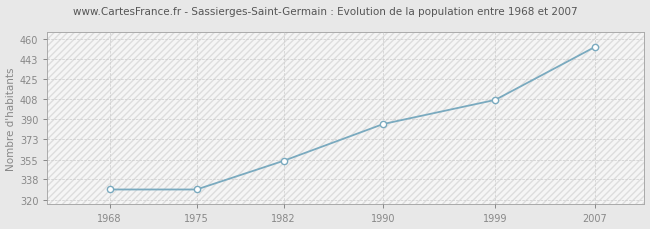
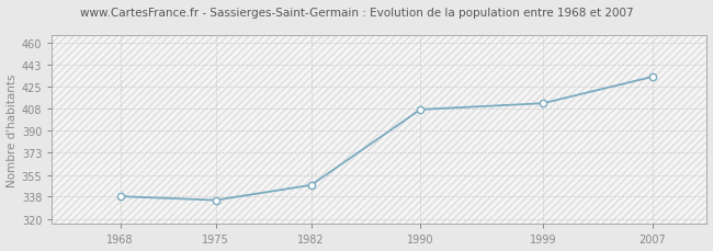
1968: 329 -> 338
1975: 329 -> 335
1982: 354 -> 347
1990: 386 -> 407
1999: 407 -> 412
2007: 453 -> 433
